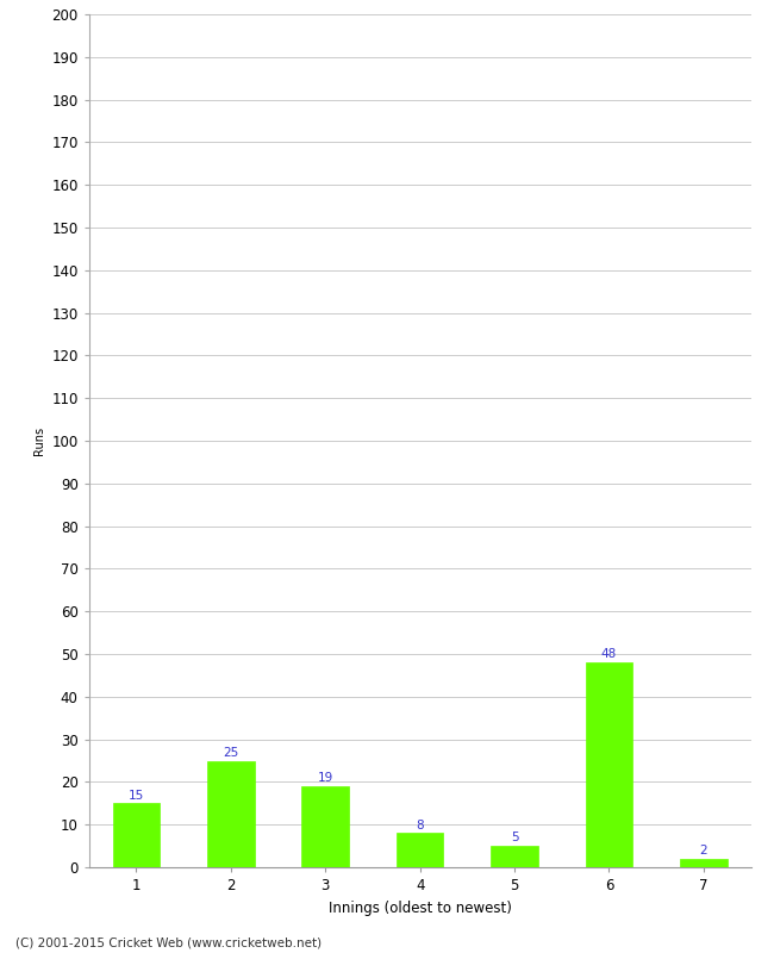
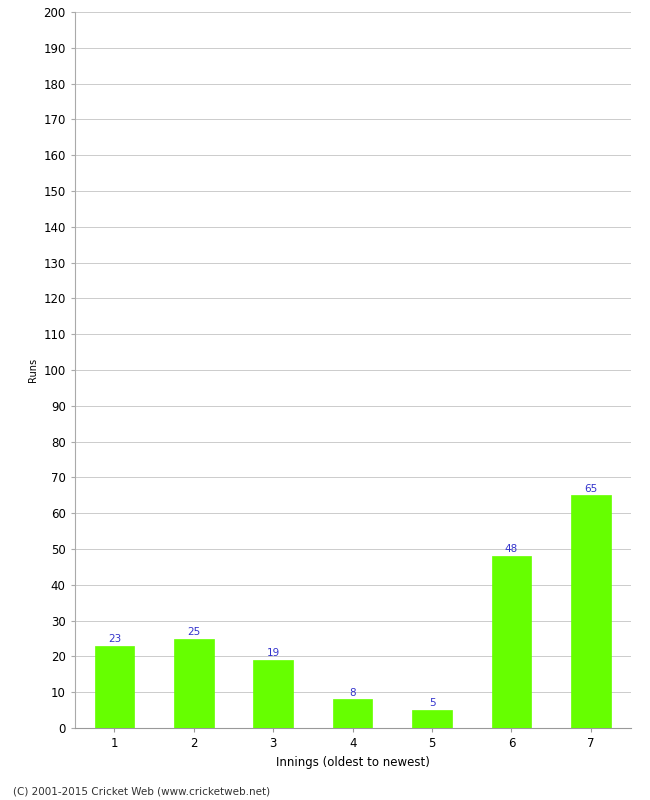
1: 15 -> 23
7: 2 -> 65
